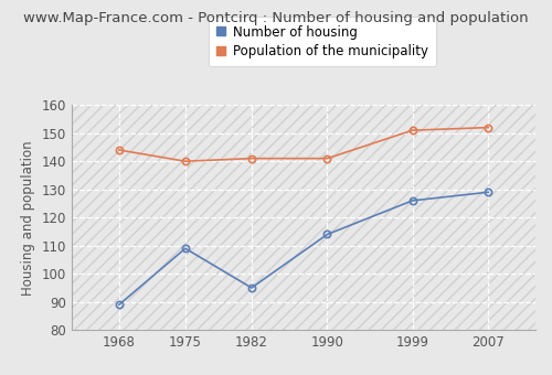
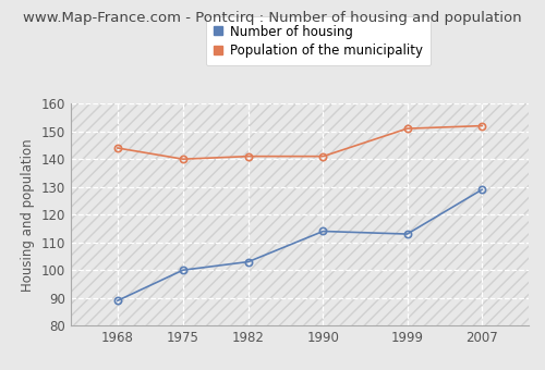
Number of housing/1975: 109 -> 100
Number of housing/1982: 95 -> 103
Number of housing/1999: 126 -> 113
